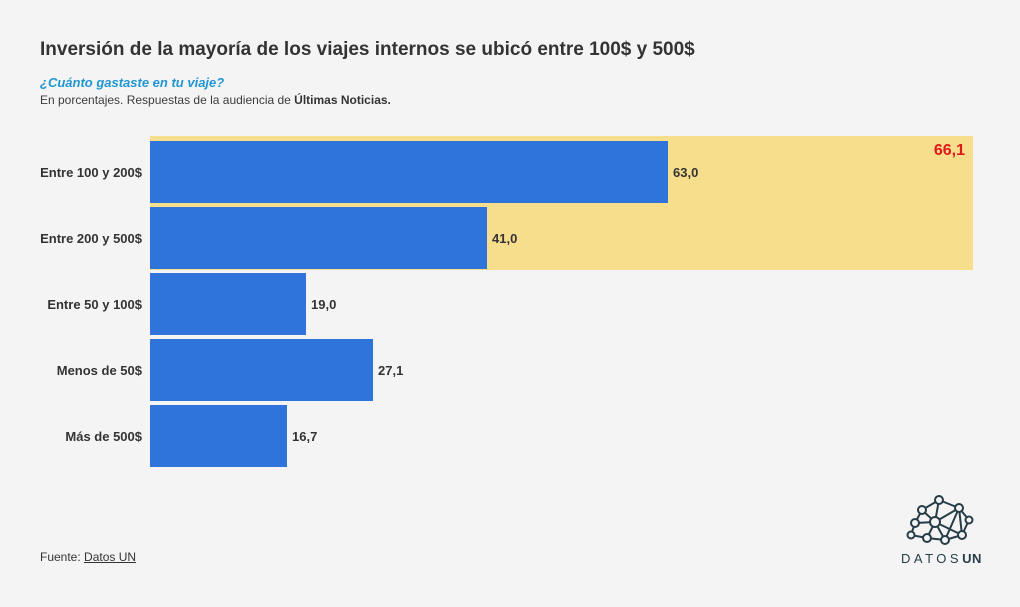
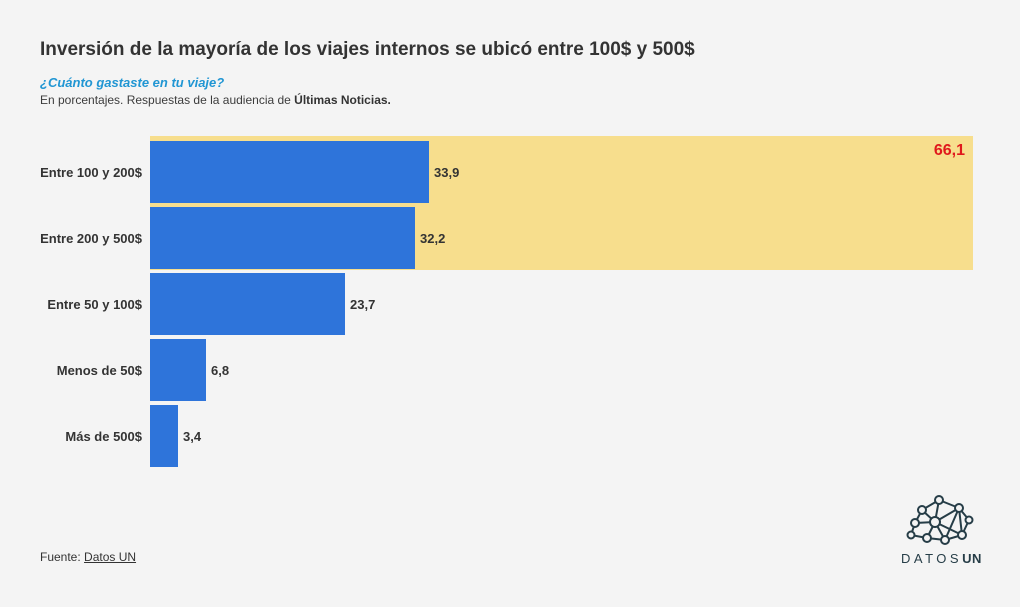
Entre 100 y 200$: 63,0 -> 33,9
Entre 200 y 500$: 41,0 -> 32,2
Entre 50 y 100$: 19,0 -> 23,7
Menos de 50$: 27,1 -> 6,8
Más de 500$: 16,7 -> 3,4
